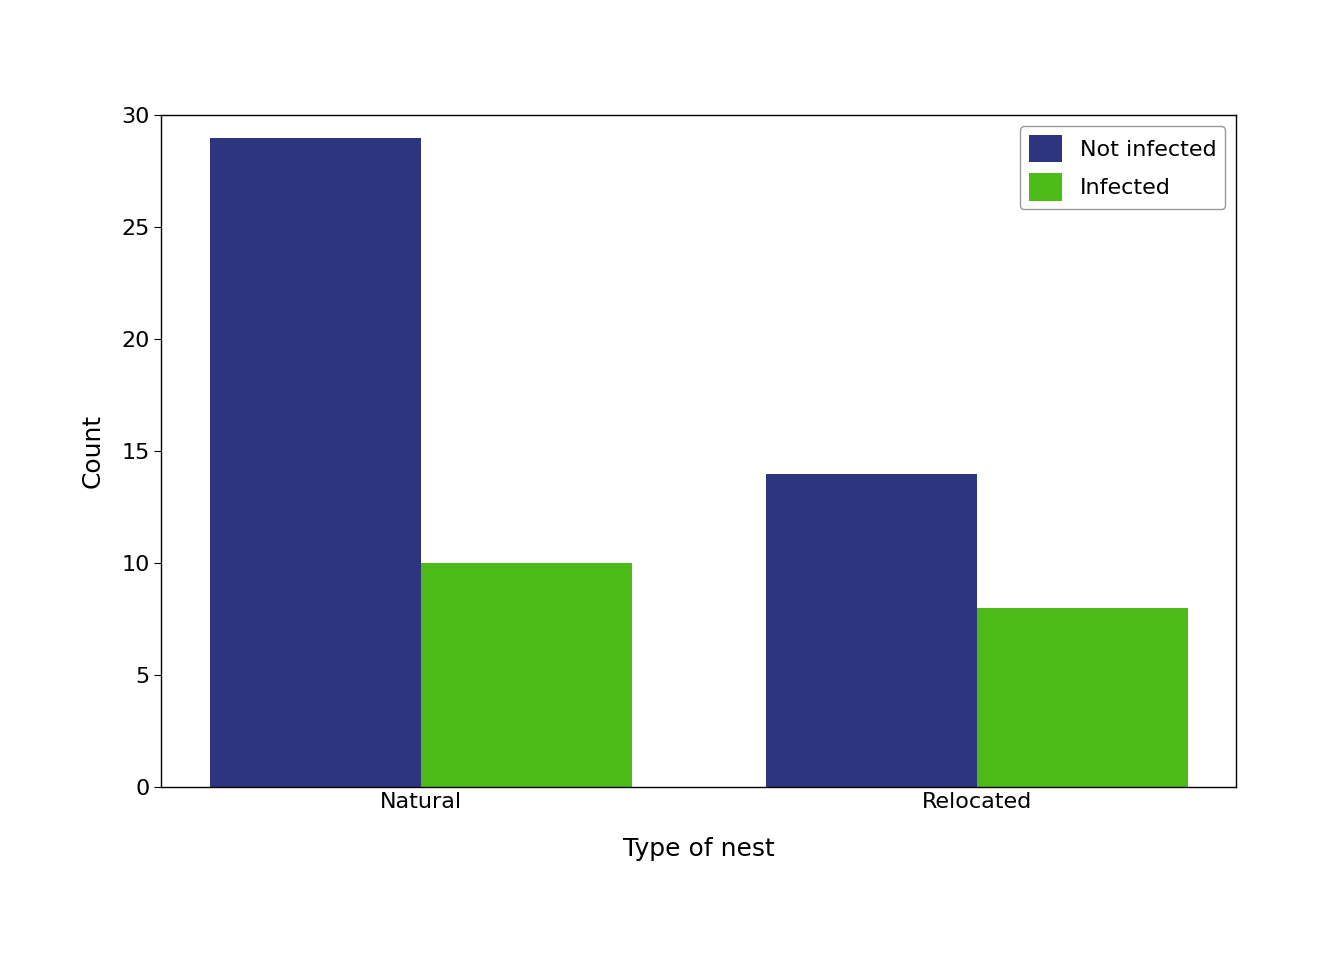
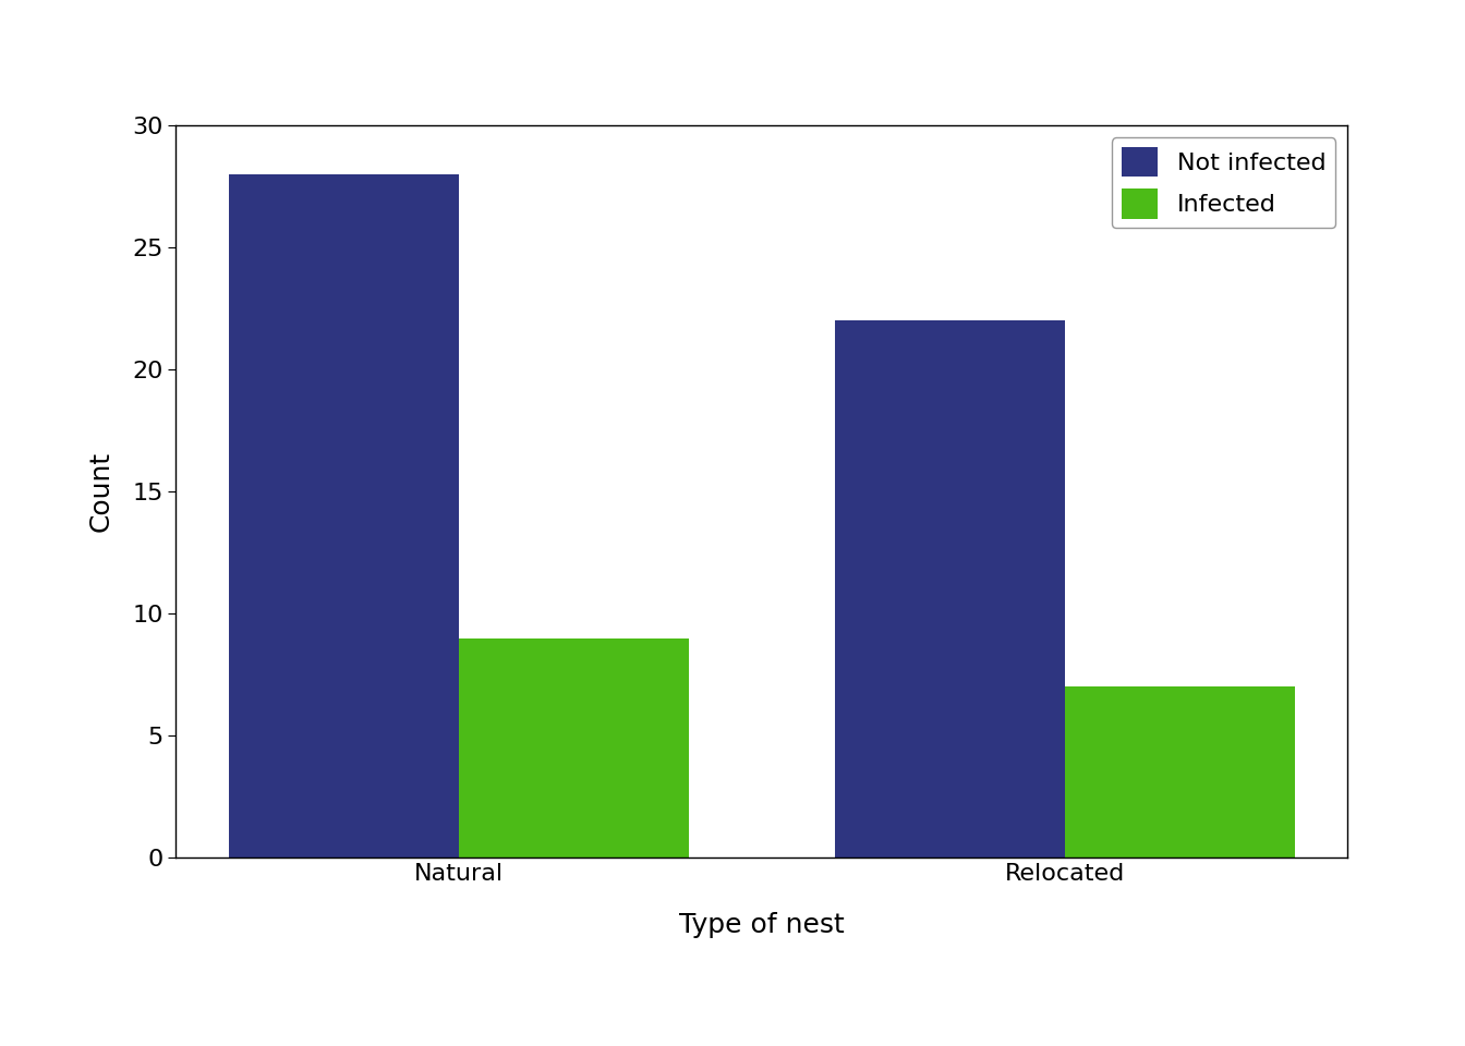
Not infected/Natural: 29 -> 28
Infected/Natural: 10 -> 9
Not infected/Relocated: 14 -> 22
Infected/Relocated: 8 -> 7
